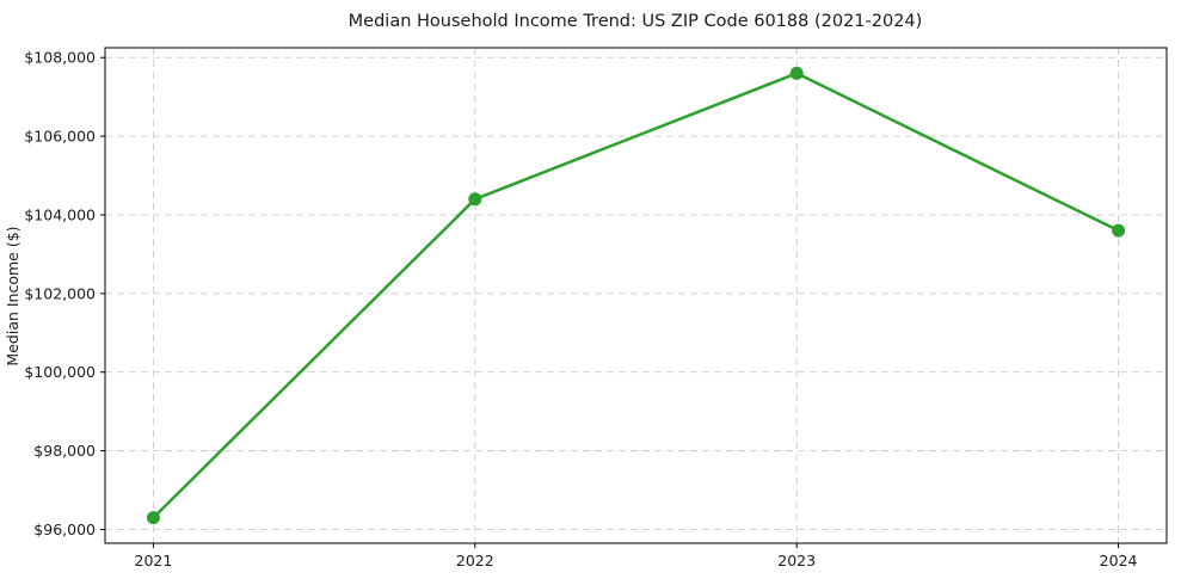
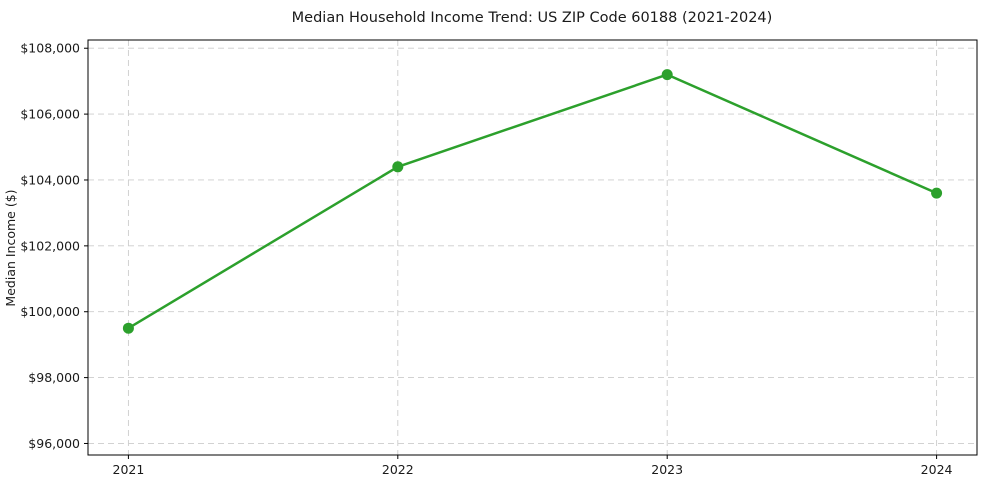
2021: $96300 -> $99500
2023: $107600 -> $107200
